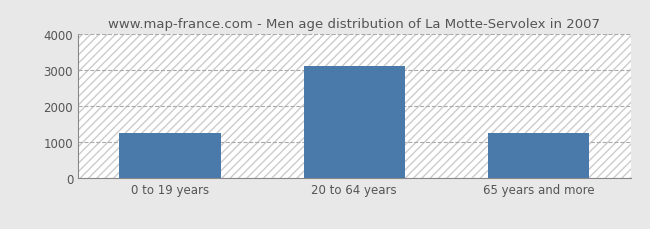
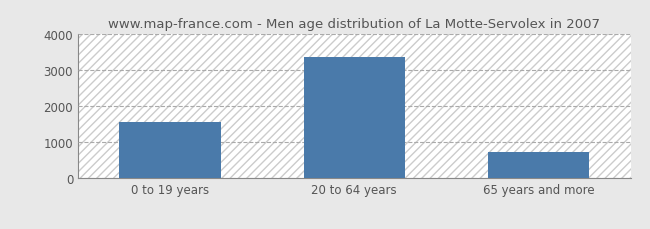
0 to 19 years: 1250 -> 1550
20 to 64 years: 3100 -> 3350
65 years and more: 1250 -> 720
